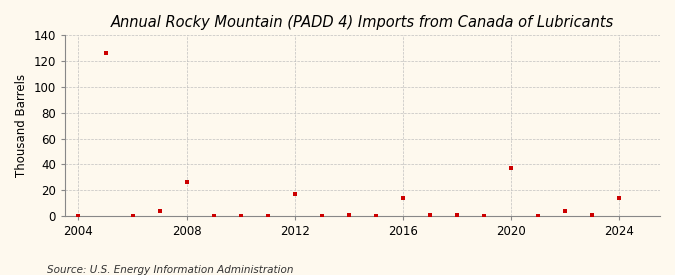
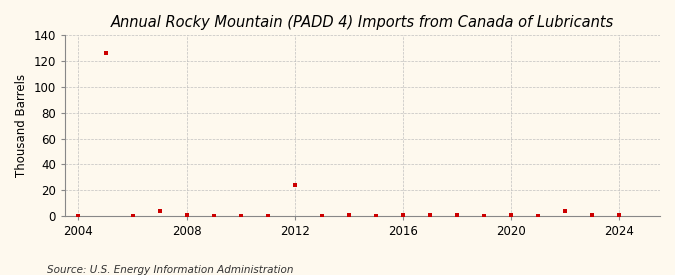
2008: 26 -> 1
2012: 17 -> 24
2016: 14 -> 1
2020: 37 -> 1
2024: 14 -> 1
